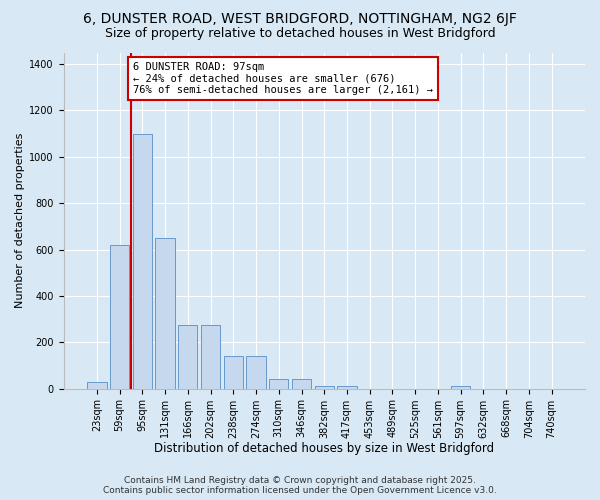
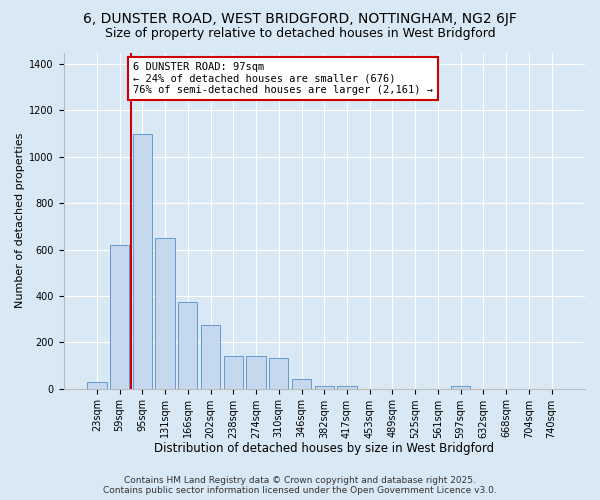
166sqm: 275 -> 375
310sqm: 40 -> 130
